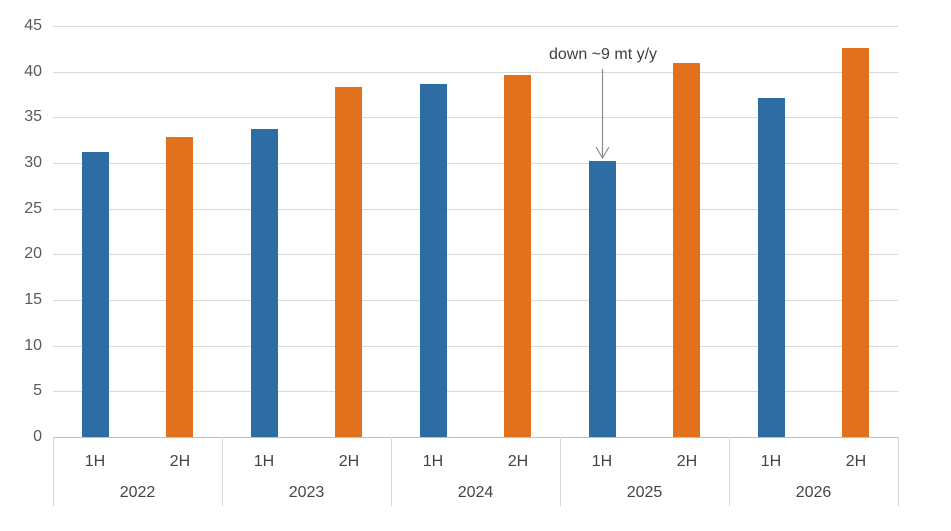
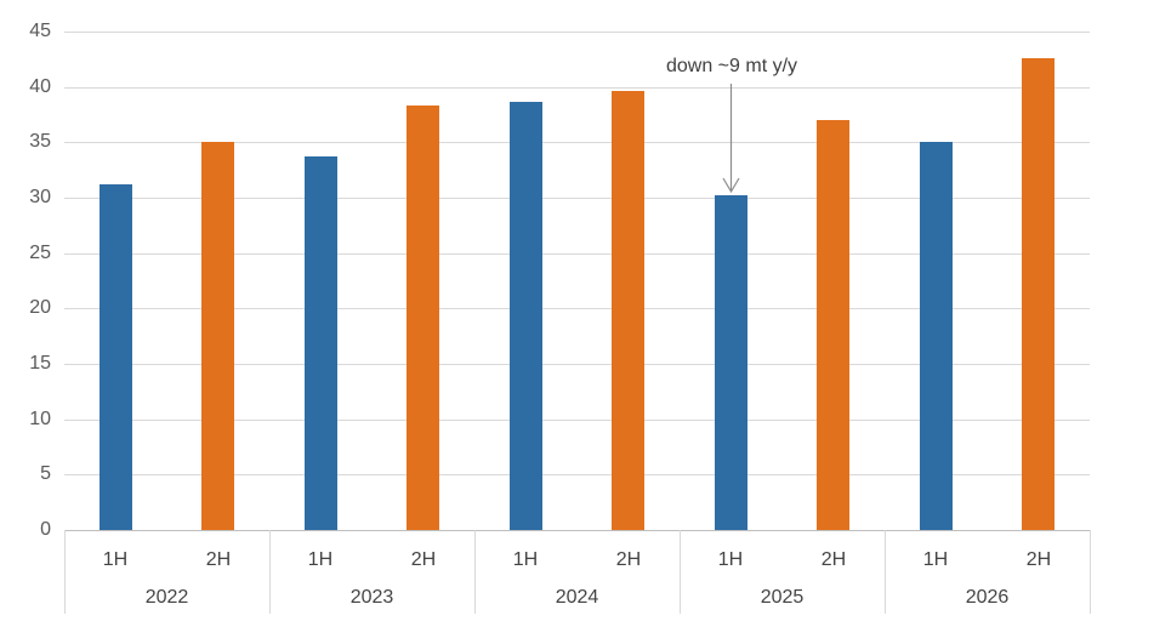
2H/2022: 33 -> 35
2H/2025: 41 -> 37
1H/2026: 37 -> 35
